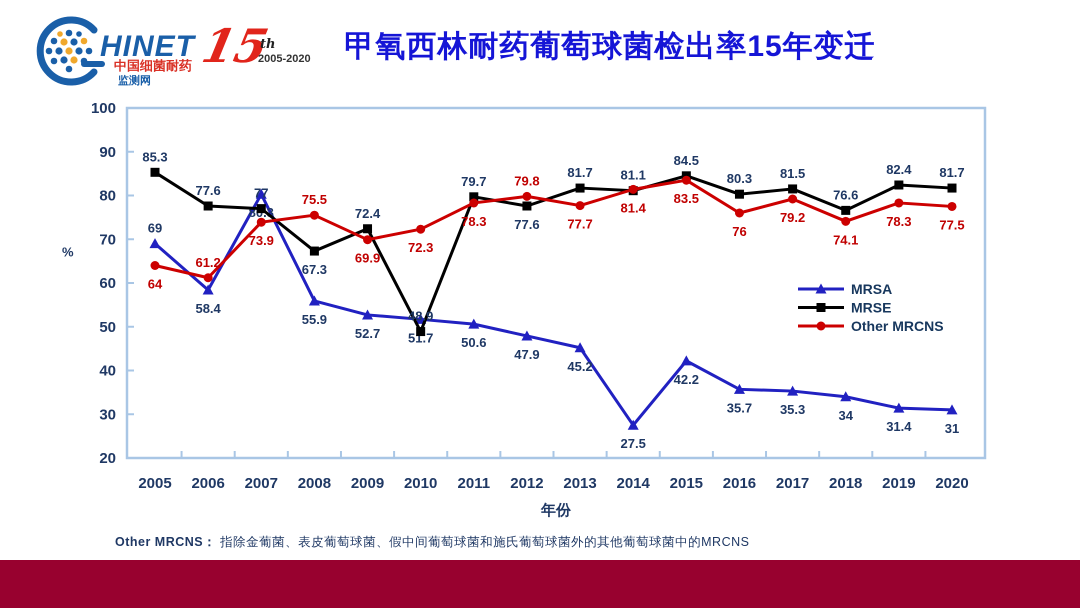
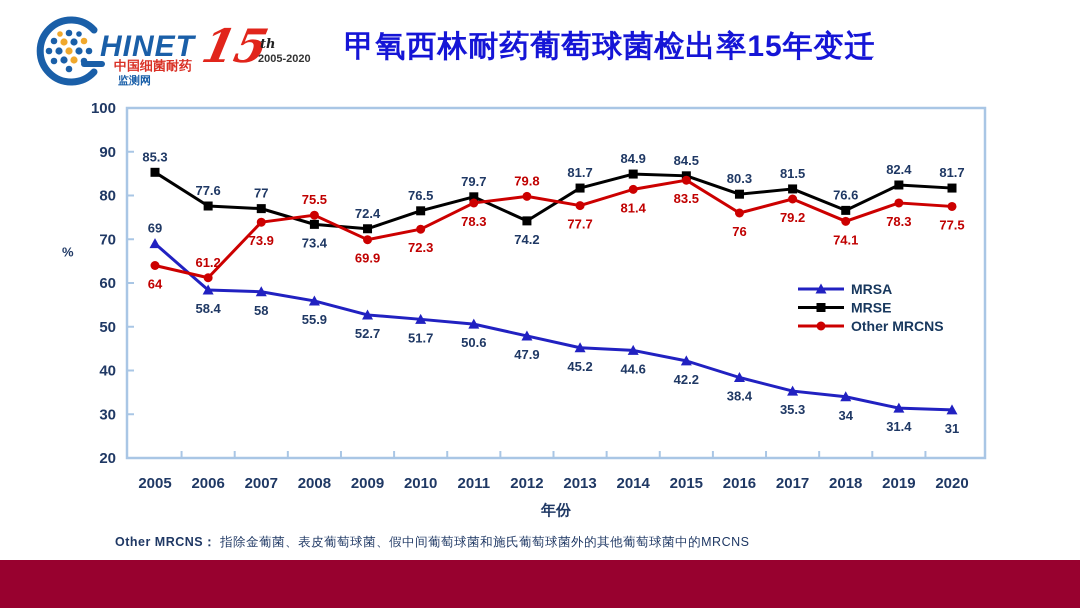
MRSA/2007: 80.3 -> 58
MRSE/2008: 67.3 -> 73.4
MRSE/2010: 48.9 -> 76.5
MRSE/2012: 77.6 -> 74.2
MRSA/2014: 27.5 -> 44.6
MRSE/2014: 81.1 -> 84.9
MRSA/2016: 35.7 -> 38.4
